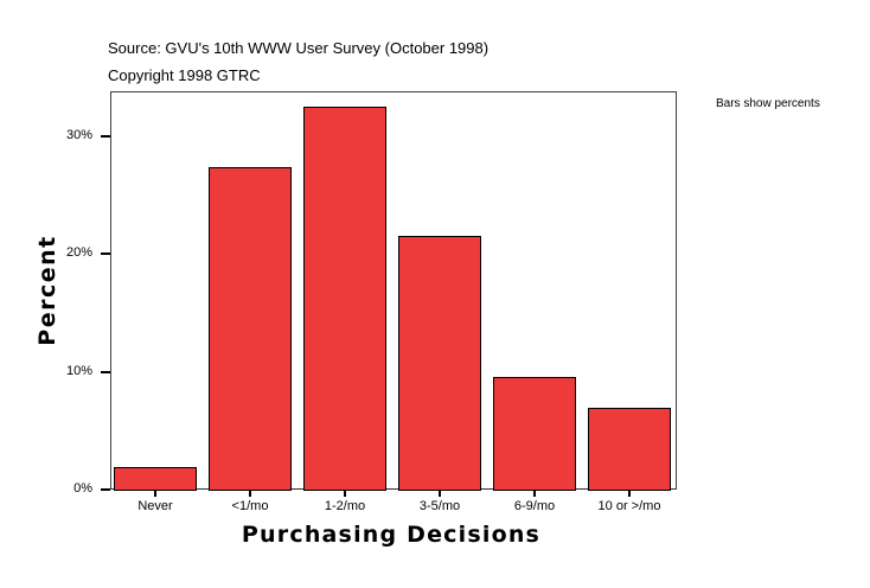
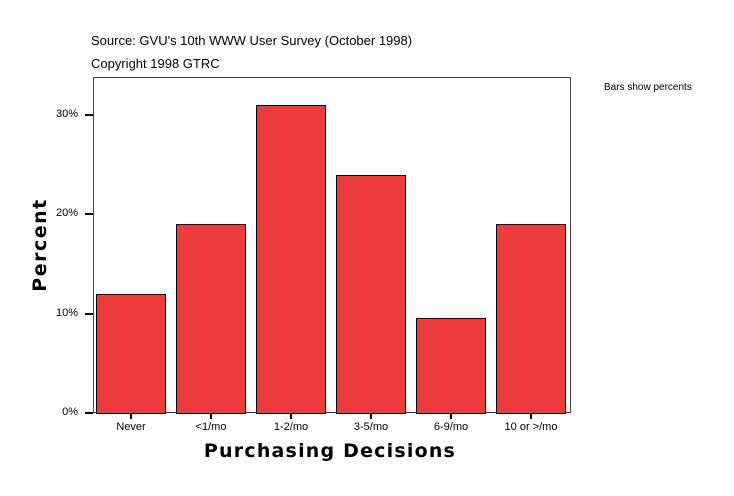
Never: 2% -> 12%
<1/mo: 27% -> 19%
1-2/mo: 32% -> 31%
3-5/mo: 22% -> 24%
10 or >/mo: 7% -> 19%
